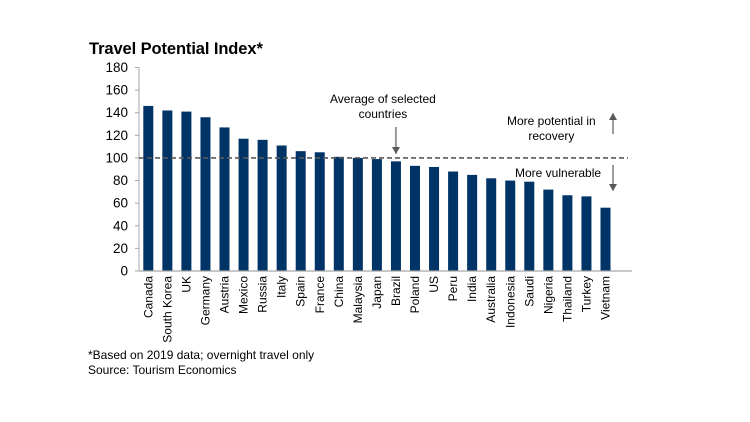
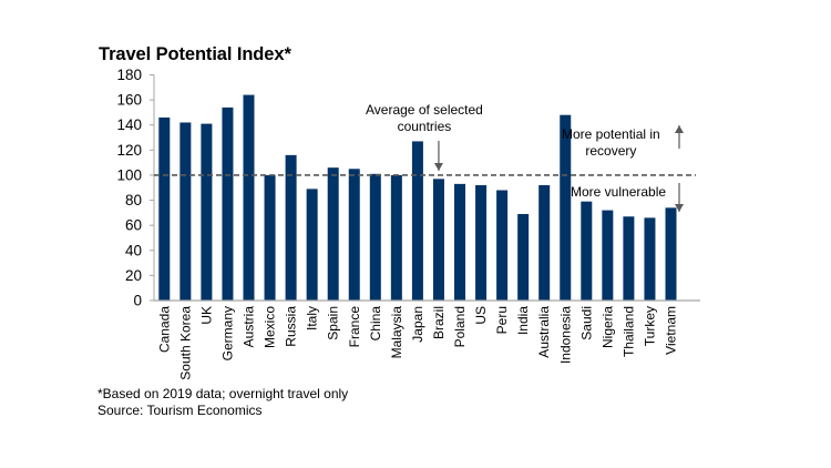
Germany: 136 -> 154
Austria: 127 -> 164
Mexico: 117 -> 100
Italy: 111 -> 89
Japan: 99 -> 127
India: 85 -> 69
Australia: 82 -> 92
Indonesia: 80 -> 148
Vietnam: 56 -> 74
